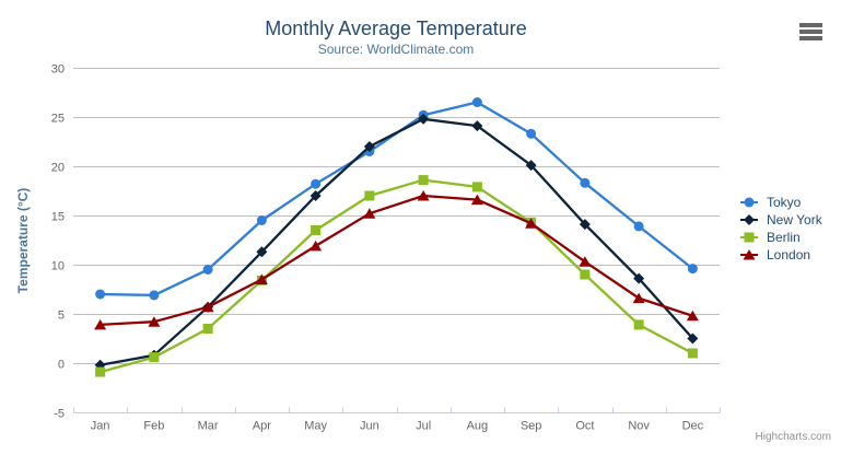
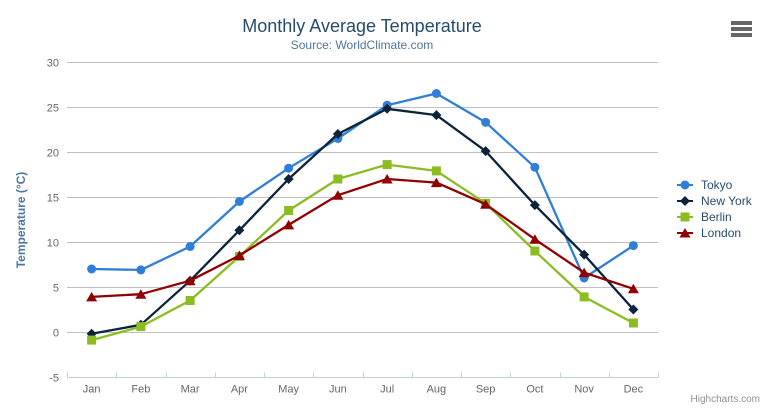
Tokyo/Nov: 14 -> 6
